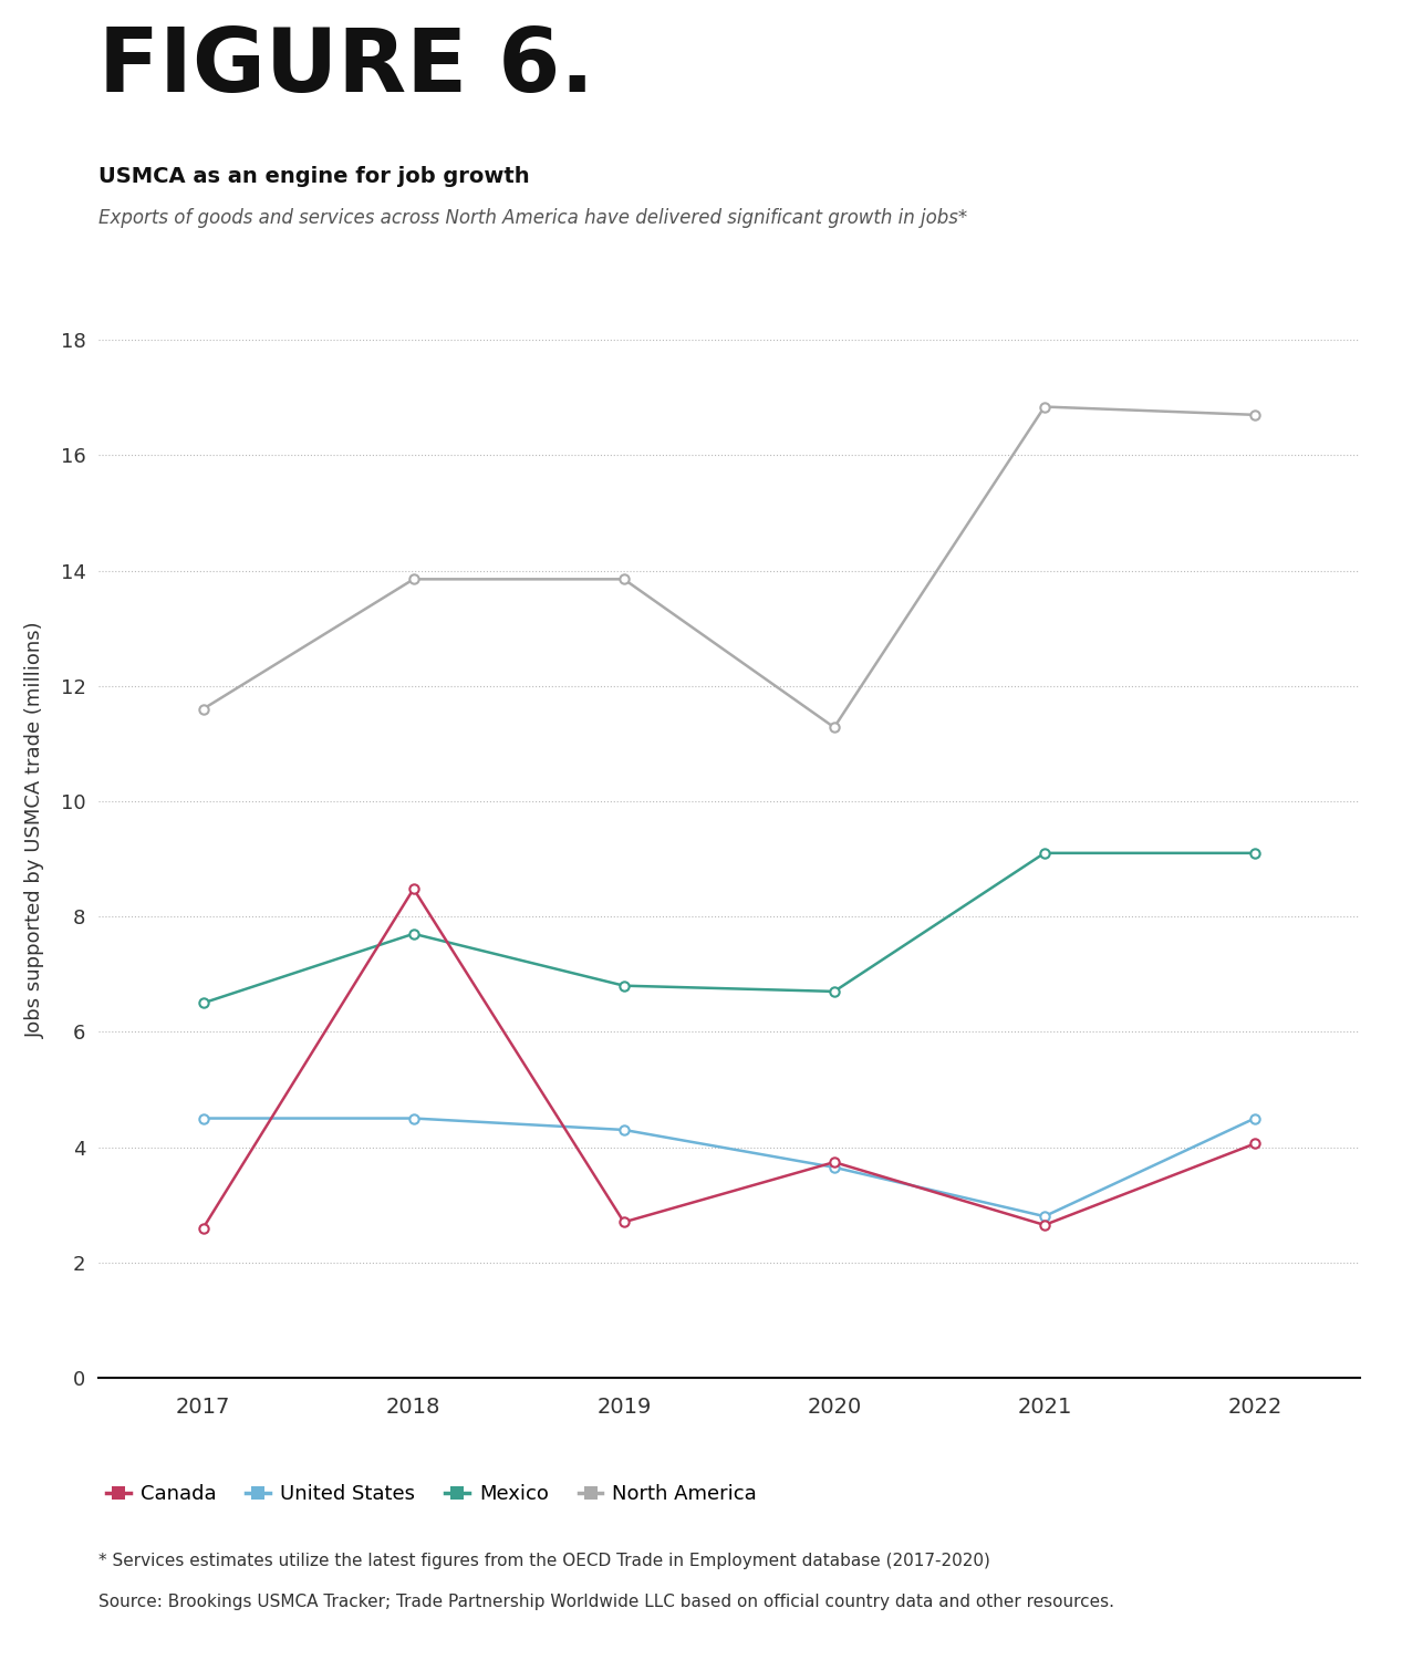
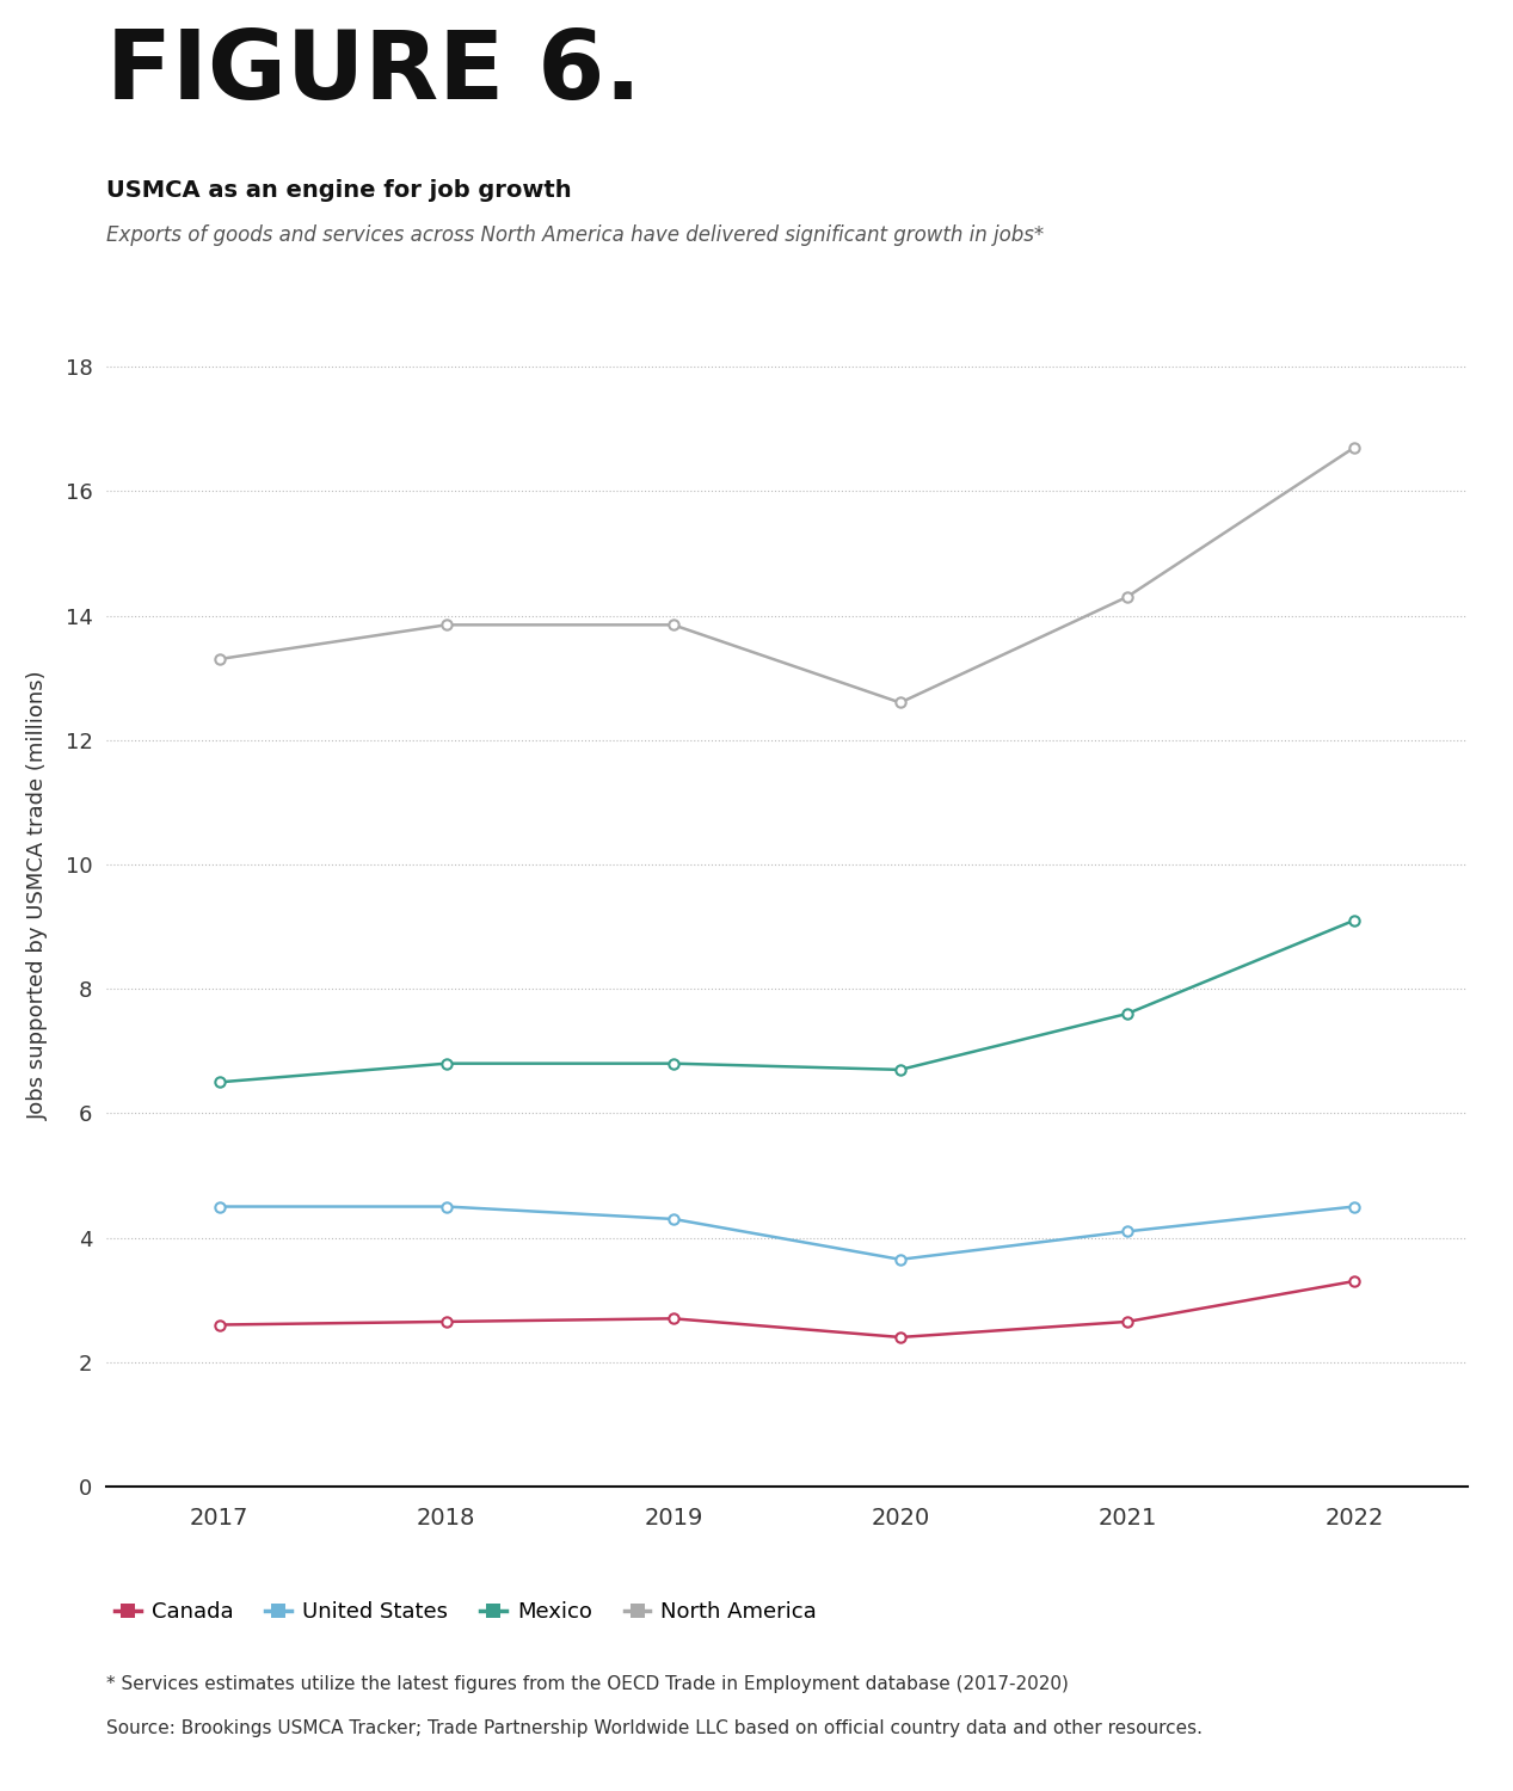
North America/2017: 11.60 -> 13.30
Canada/2018: 8.48 -> 2.65
Mexico/2018: 7.7 -> 6.8
Canada/2020: 3.74 -> 2.40
North America/2020: 11.28 -> 12.60
United States/2021: 2.80 -> 4.10
Mexico/2021: 9.1 -> 7.6
North America/2021: 16.84 -> 14.30
Canada/2022: 4.06 -> 3.30
